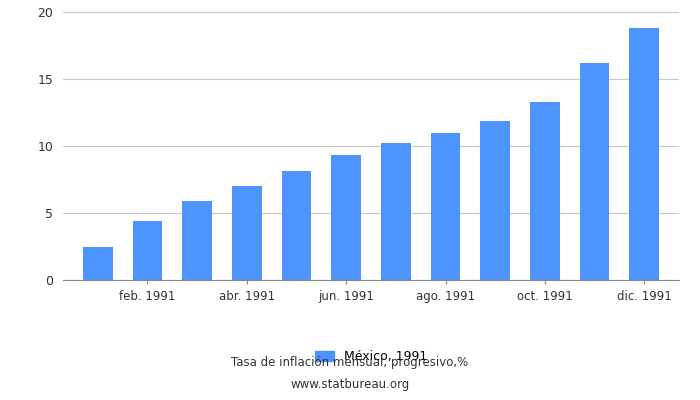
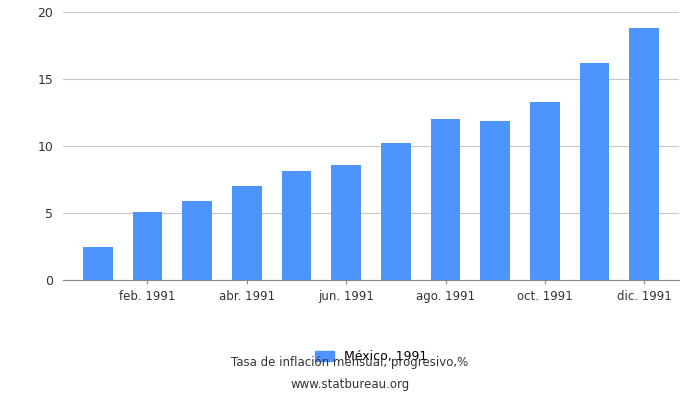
feb. 1991: 4.4 -> 5.1
jun. 1991: 9.3 -> 8.6
ago. 1991: 11.0 -> 12.0
